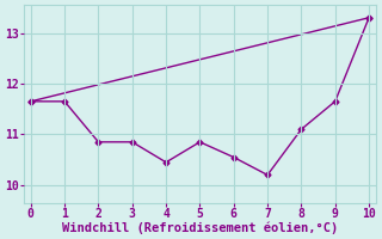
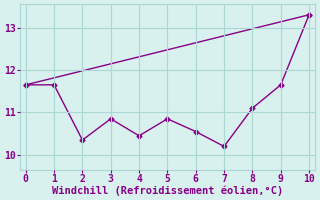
2: 10.85 -> 10.35
